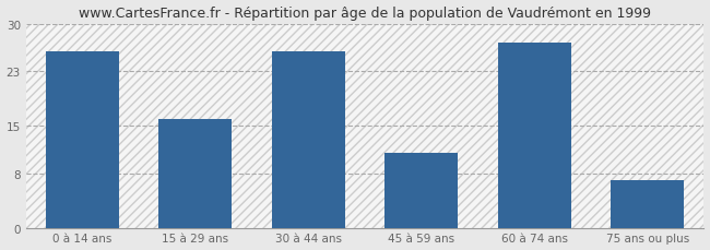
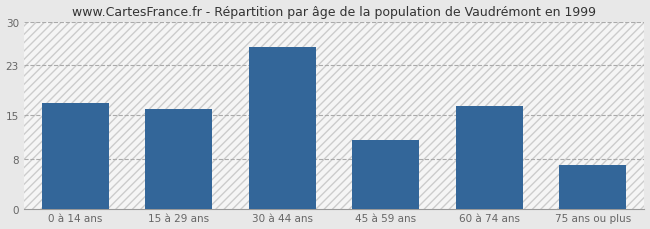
0 à 14 ans: 26.0 -> 17.0
60 à 74 ans: 27.2 -> 16.5
